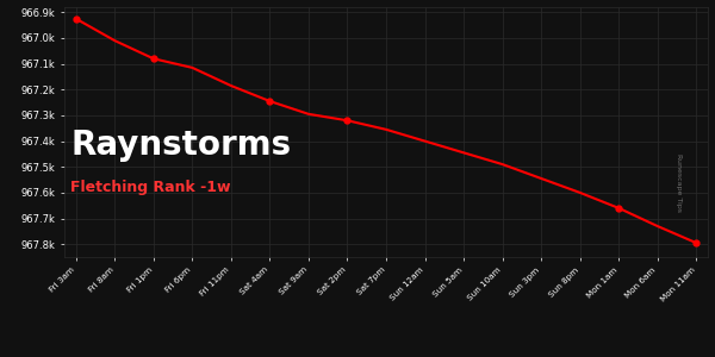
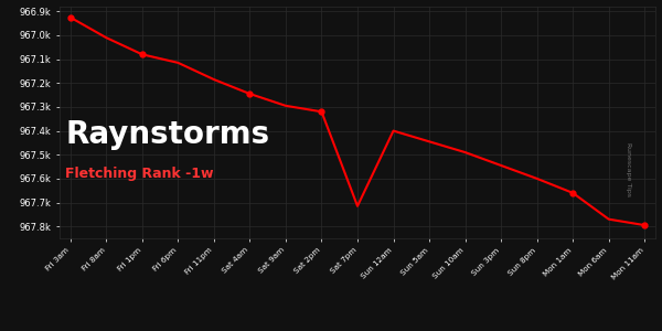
Sat 7pm: 967.355k -> 967.715k
Mon 6am: 967.730k -> 967.770k
